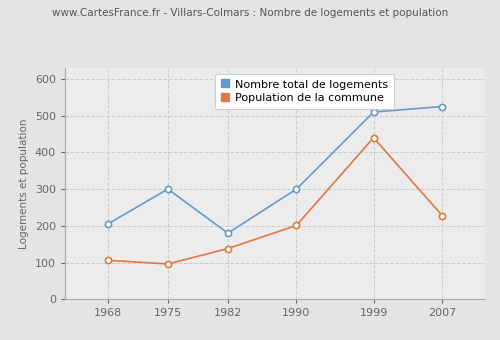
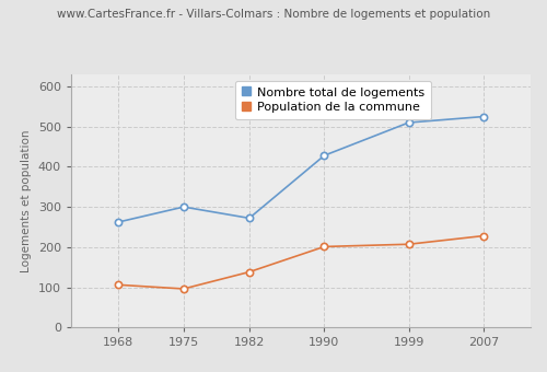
Nombre total de logements/1968: 205 -> 262
Nombre total de logements/1982: 180 -> 272
Nombre total de logements/1990: 300 -> 428
Population de la commune/1999: 440 -> 207
